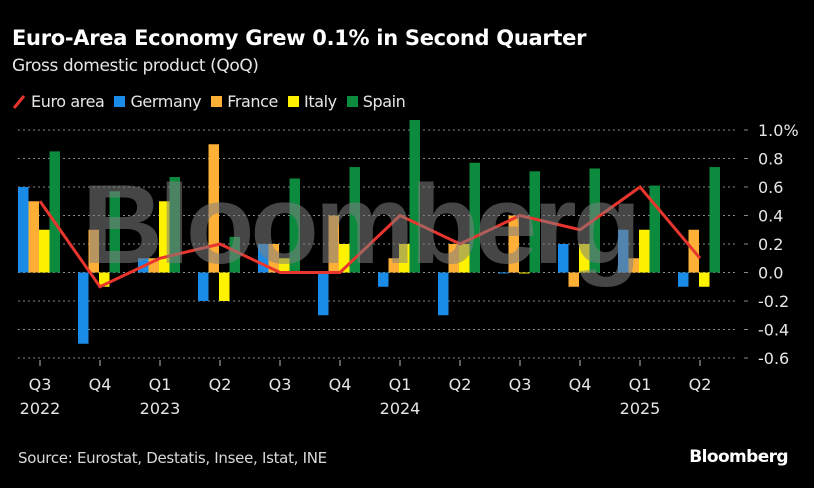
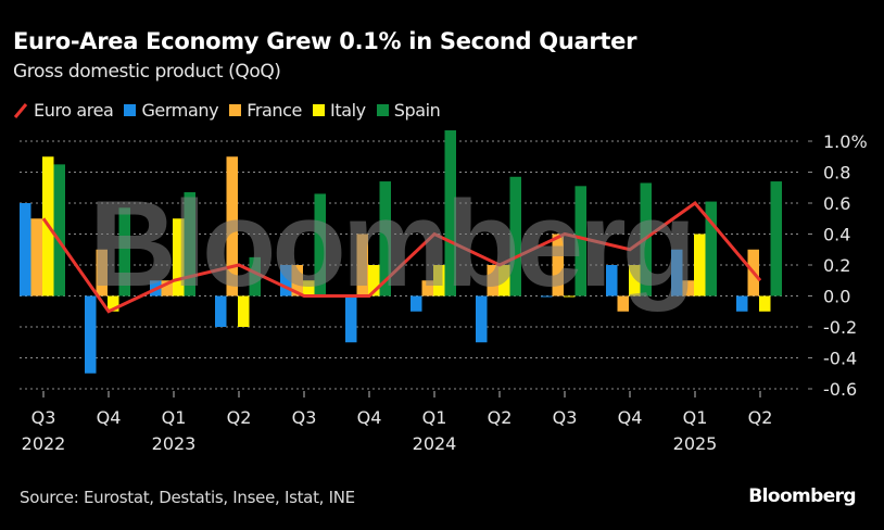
Italy/Q3 2022: 0.3% -> 0.9%
Italy/Q1 2025: 0.3% -> 0.4%
